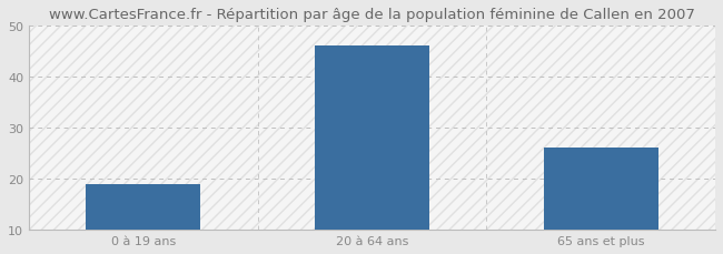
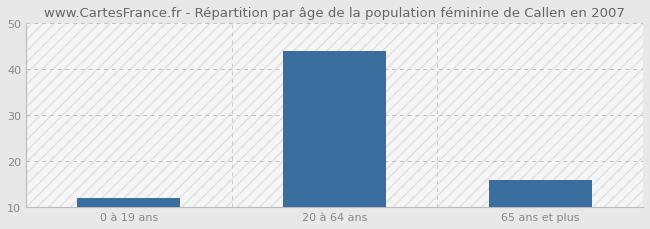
0 à 19 ans: 19 -> 12
20 à 64 ans: 46 -> 44
65 ans et plus: 26 -> 16
